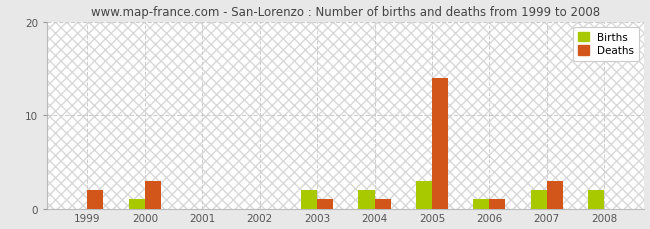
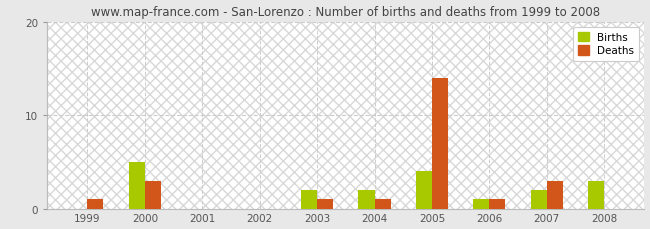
Deaths/1999: 2 -> 1
Births/2000: 1 -> 5
Births/2005: 3 -> 4
Births/2008: 2 -> 3
